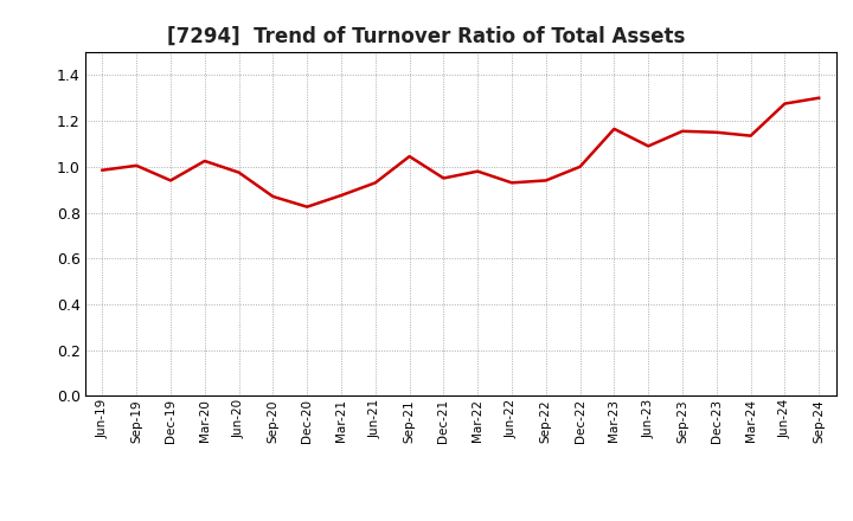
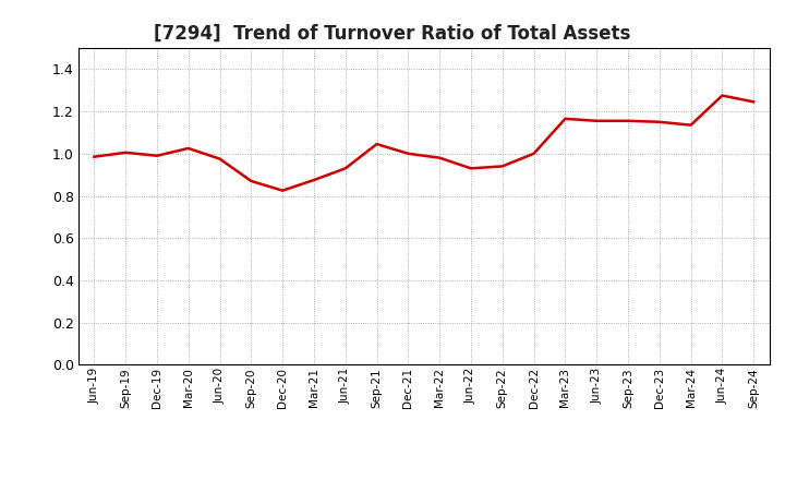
Dec-19: 0.94 -> 0.99
Dec-21: 0.95 -> 1.00
Jun-23: 1.09 -> 1.16
Sep-24: 1.30 -> 1.25
